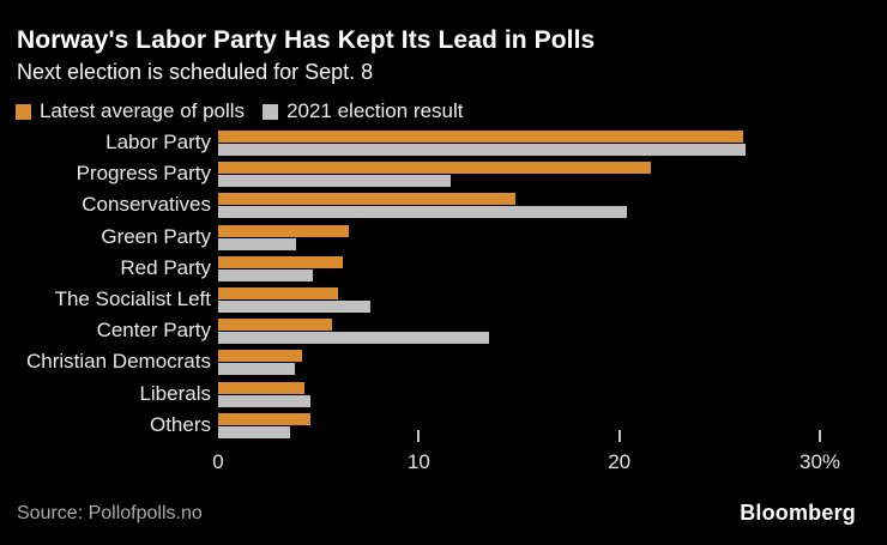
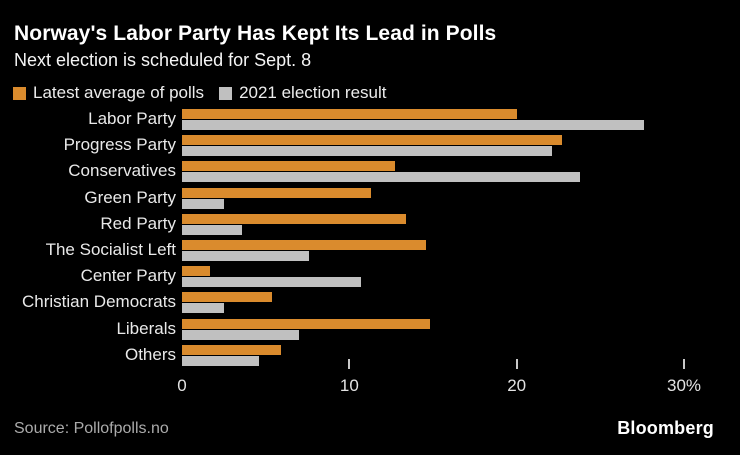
Latest average of polls/Labor Party: 26.2% -> 20.0%
2021 election result/Labor Party: 26.3% -> 27.6%
Latest average of polls/Progress Party: 21.6% -> 22.7%
2021 election result/Progress Party: 11.6% -> 22.1%
Latest average of polls/Conservatives: 14.8% -> 12.7%
2021 election result/Conservatives: 20.4% -> 23.8%
Latest average of polls/Green Party: 6.5% -> 11.3%
2021 election result/Green Party: 3.9% -> 2.5%
Latest average of polls/Red Party: 6.2% -> 13.4%
2021 election result/Red Party: 4.7% -> 3.6%
Latest average of polls/The Socialist Left: 6.0% -> 14.6%
Latest average of polls/Center Party: 5.7% -> 1.7%
2021 election result/Center Party: 13.5% -> 10.7%
Latest average of polls/Christian Democrats: 4.2% -> 5.4%
2021 election result/Christian Democrats: 3.8% -> 2.5%
Latest average of polls/Liberals: 4.3% -> 14.8%
2021 election result/Liberals: 4.6% -> 7.0%
Latest average of polls/Others: 4.6% -> 5.9%
2021 election result/Others: 3.6% -> 4.6%
